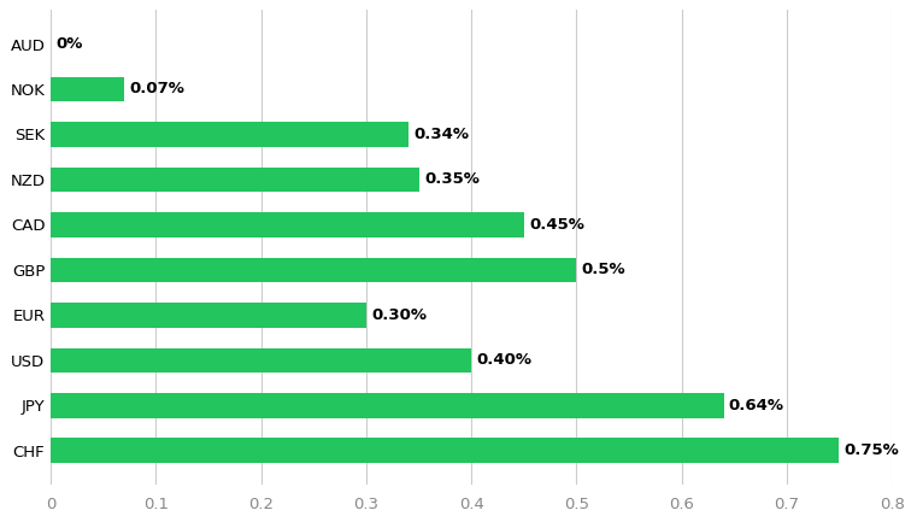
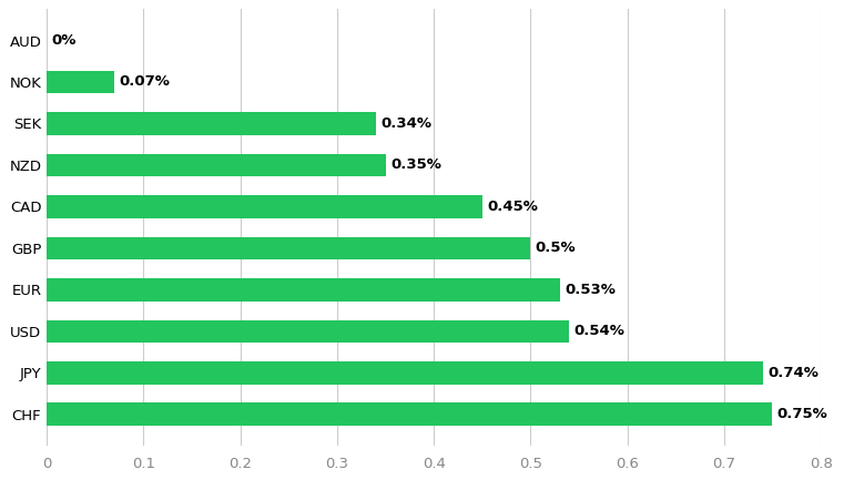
EUR: 0.30% -> 0.53%
USD: 0.40% -> 0.54%
JPY: 0.64% -> 0.74%
